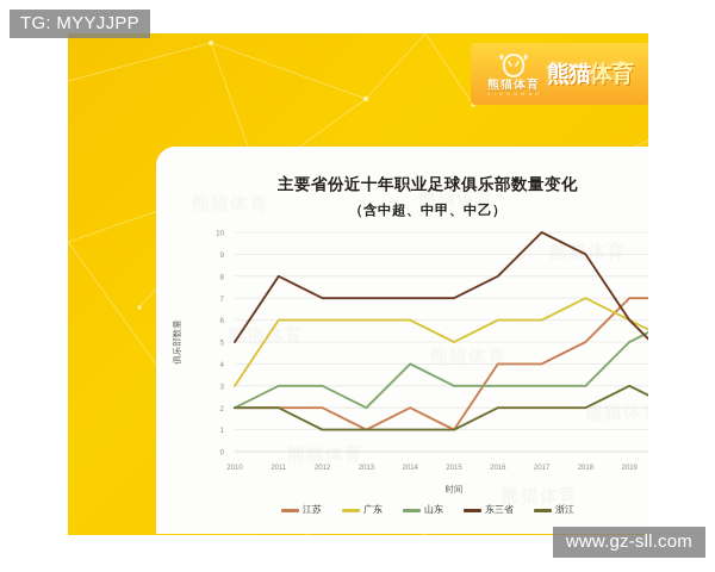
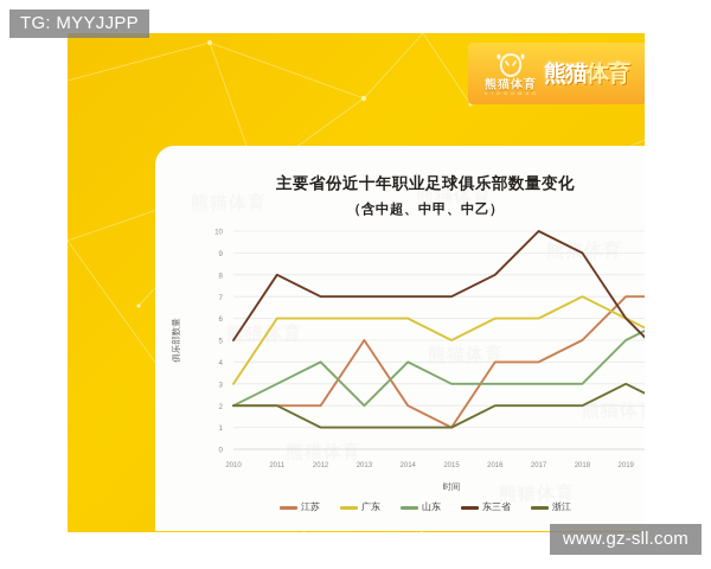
山东/2012: 3 -> 4
江苏/2013: 1 -> 5
